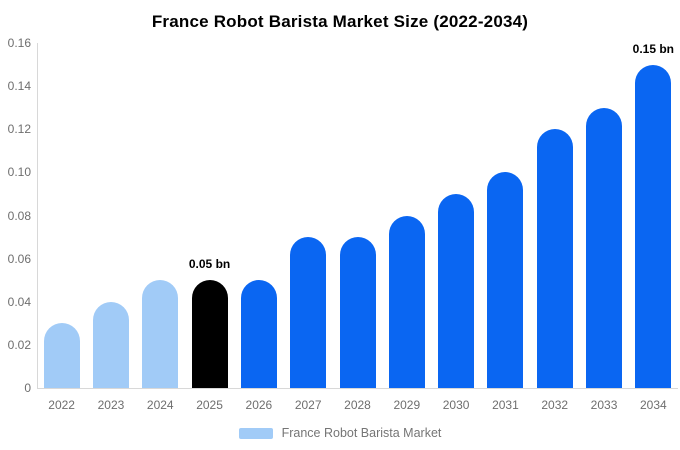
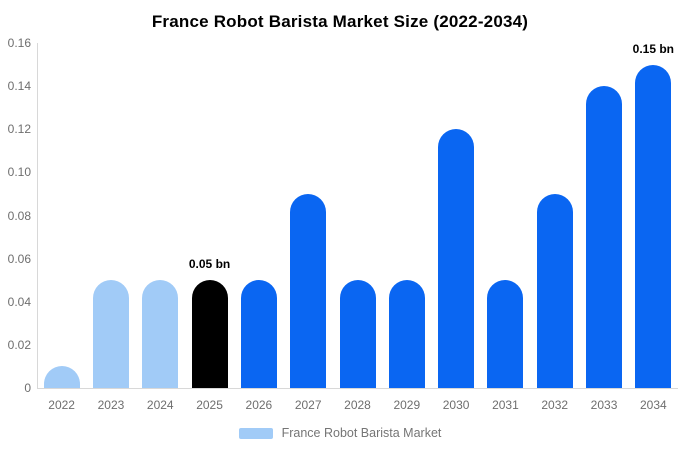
2022: 0.03 -> 0.01
2023: 0.04 -> 0.05
2027: 0.07 -> 0.09
2028: 0.07 -> 0.05
2029: 0.08 -> 0.05
2030: 0.09 -> 0.12
2031: 0.10 -> 0.05
2032: 0.12 -> 0.09
2033: 0.13 -> 0.14
